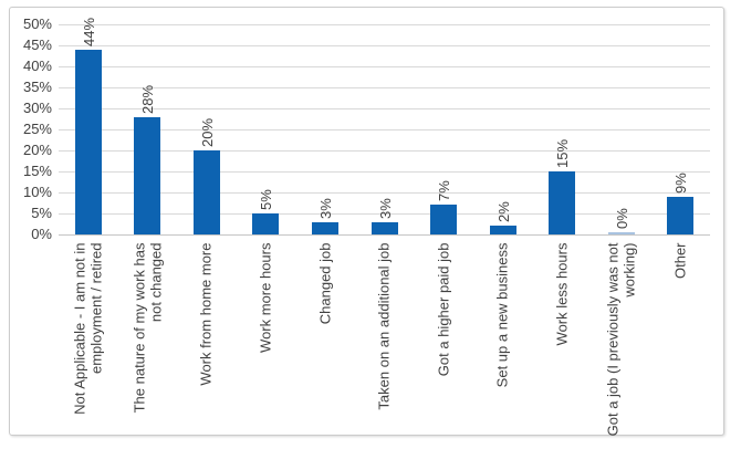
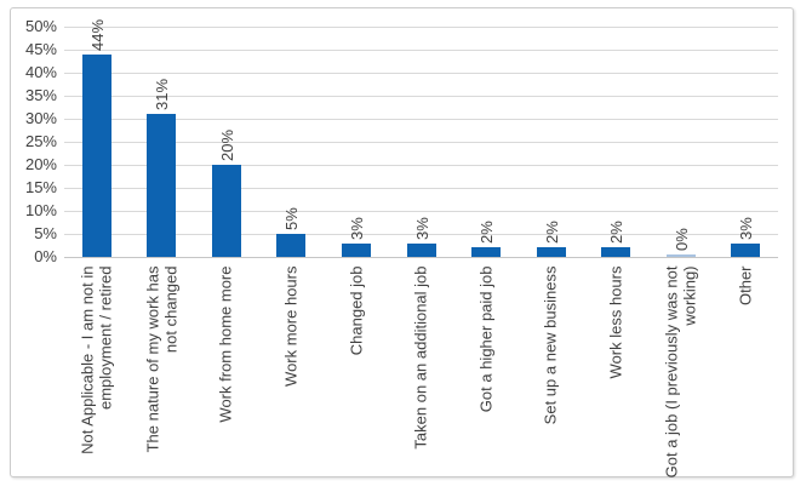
The nature of my work has not changed: 28% -> 31%
Got a higher paid job: 7% -> 2%
Work less hours: 15% -> 2%
Other: 9% -> 3%
